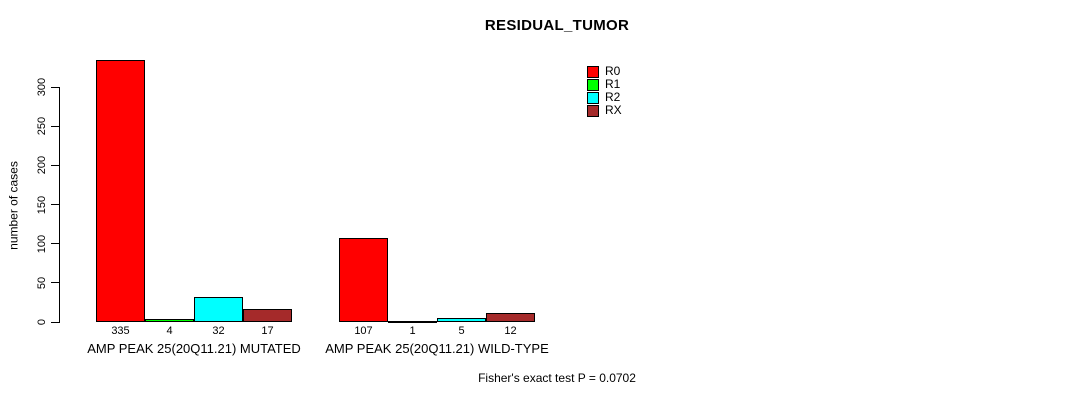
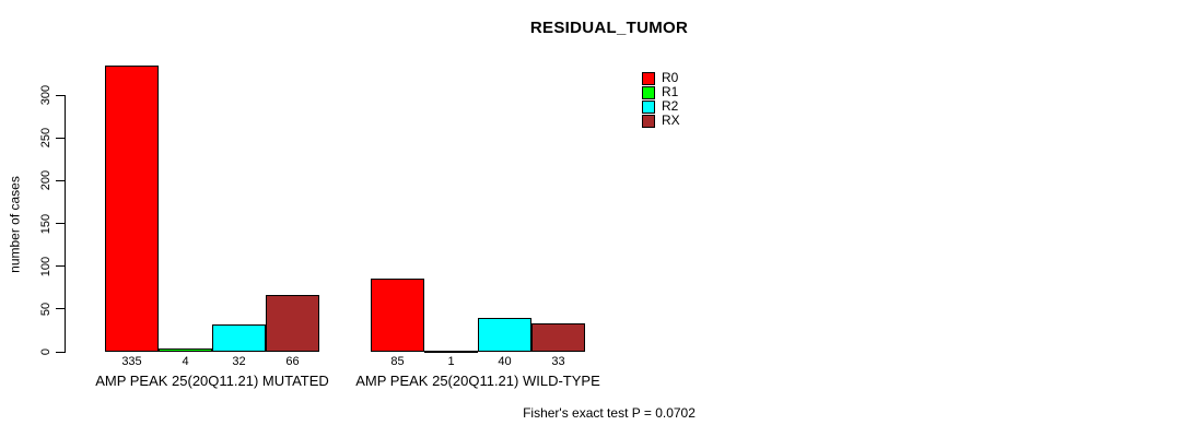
RX/AMP PEAK 25(20Q11.21) MUTATED: 17 -> 66
R0/AMP PEAK 25(20Q11.21) WILD-TYPE: 107 -> 85
R2/AMP PEAK 25(20Q11.21) WILD-TYPE: 5 -> 40
RX/AMP PEAK 25(20Q11.21) WILD-TYPE: 12 -> 33
